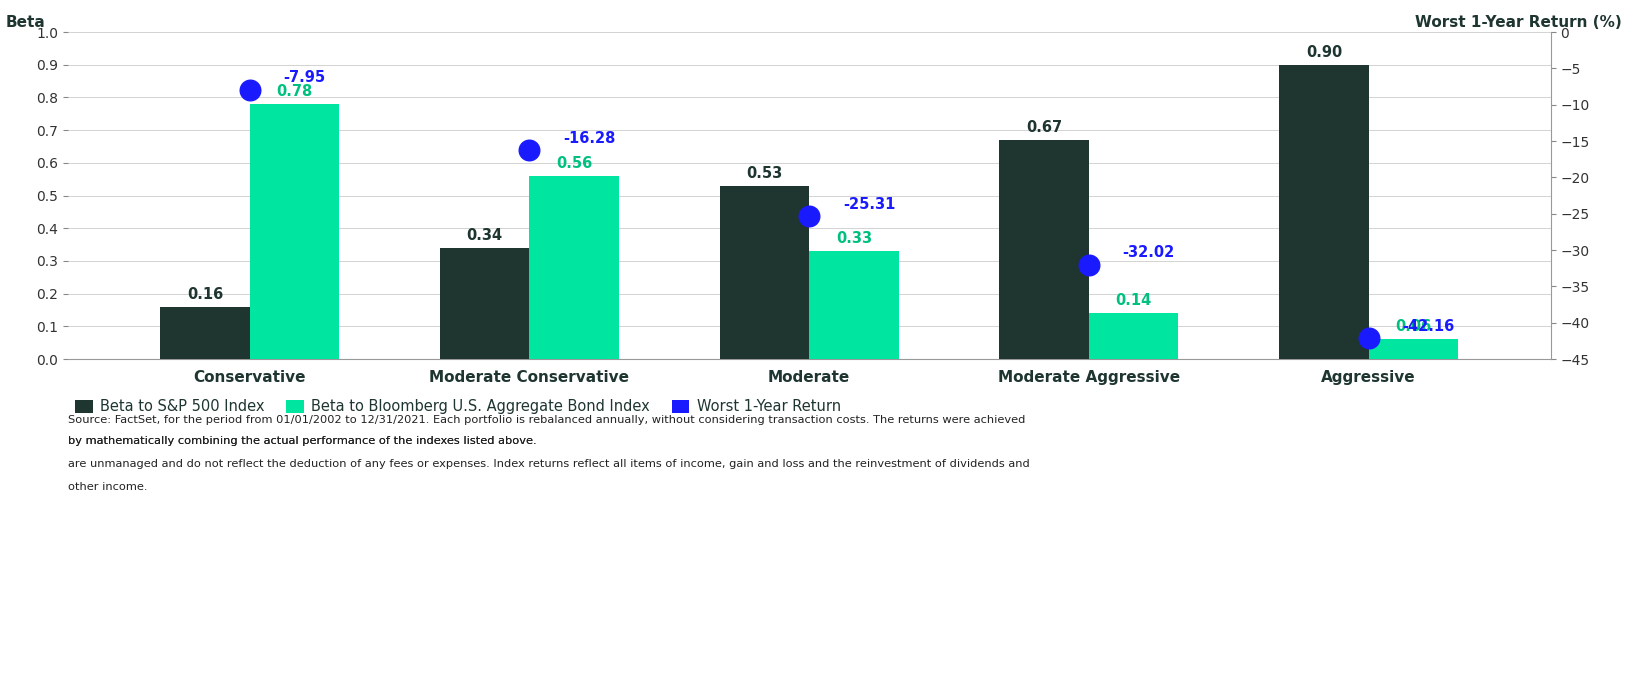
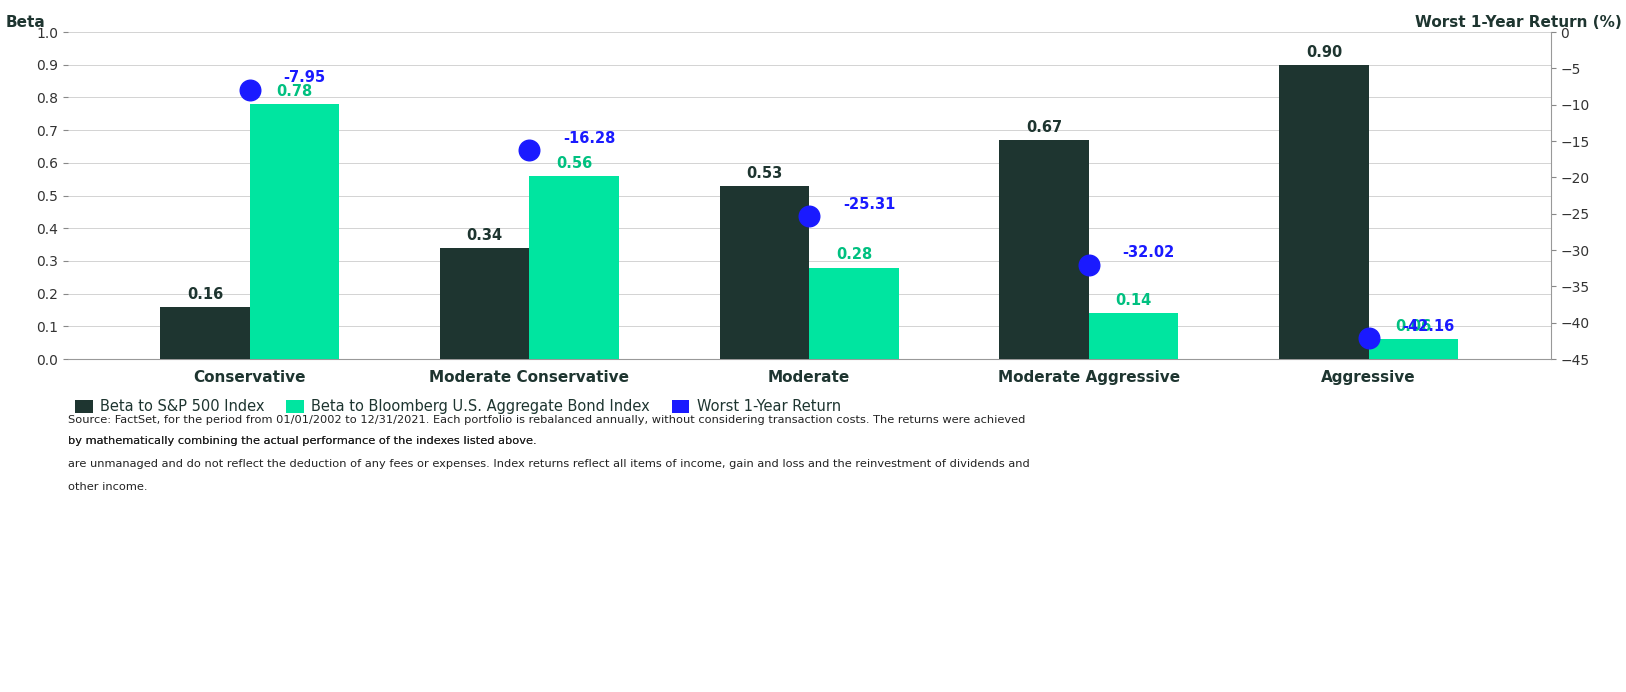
Beta to Bloomberg U.S. Aggregate Bond Index/Moderate: 0.33 -> 0.28
